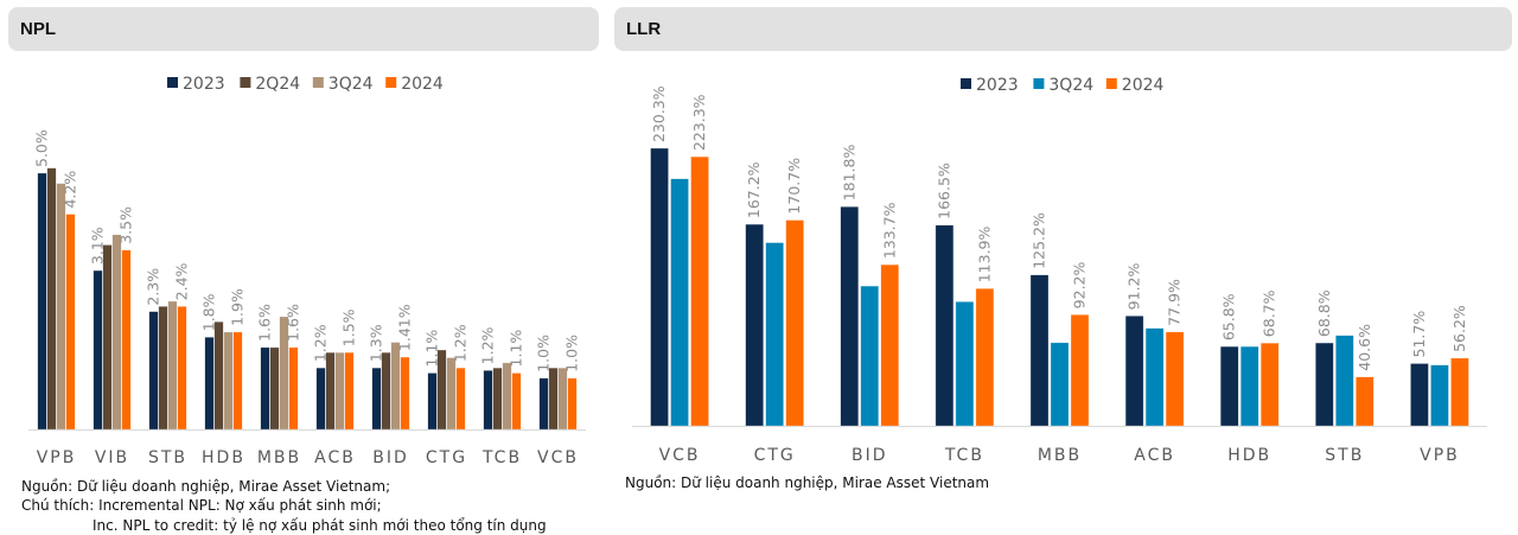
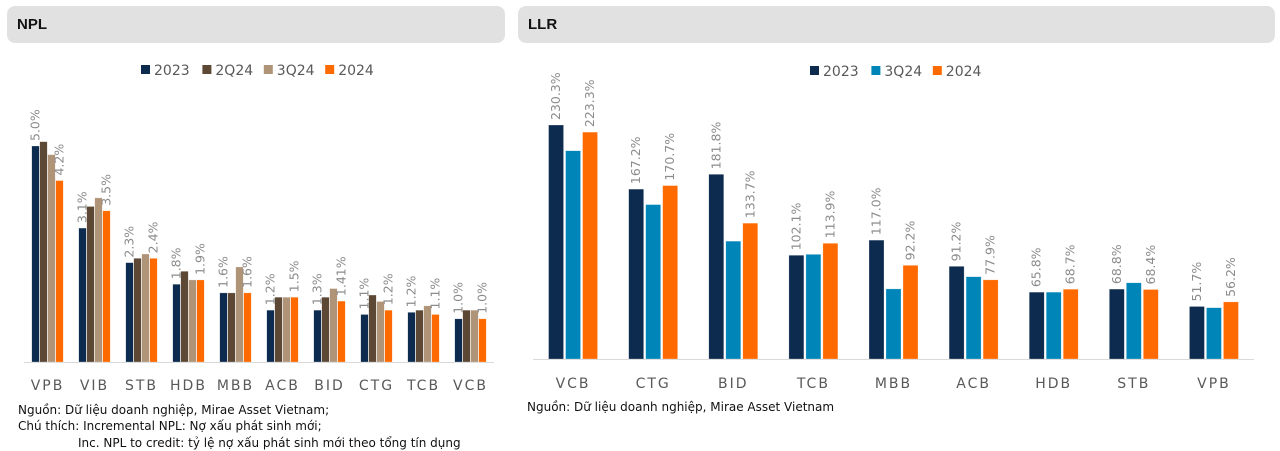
LLR/2023/TCB: 166.5% -> 102.1%
LLR/2023/MBB: 125.2% -> 117.0%
LLR/2024/STB: 40.6% -> 68.4%
